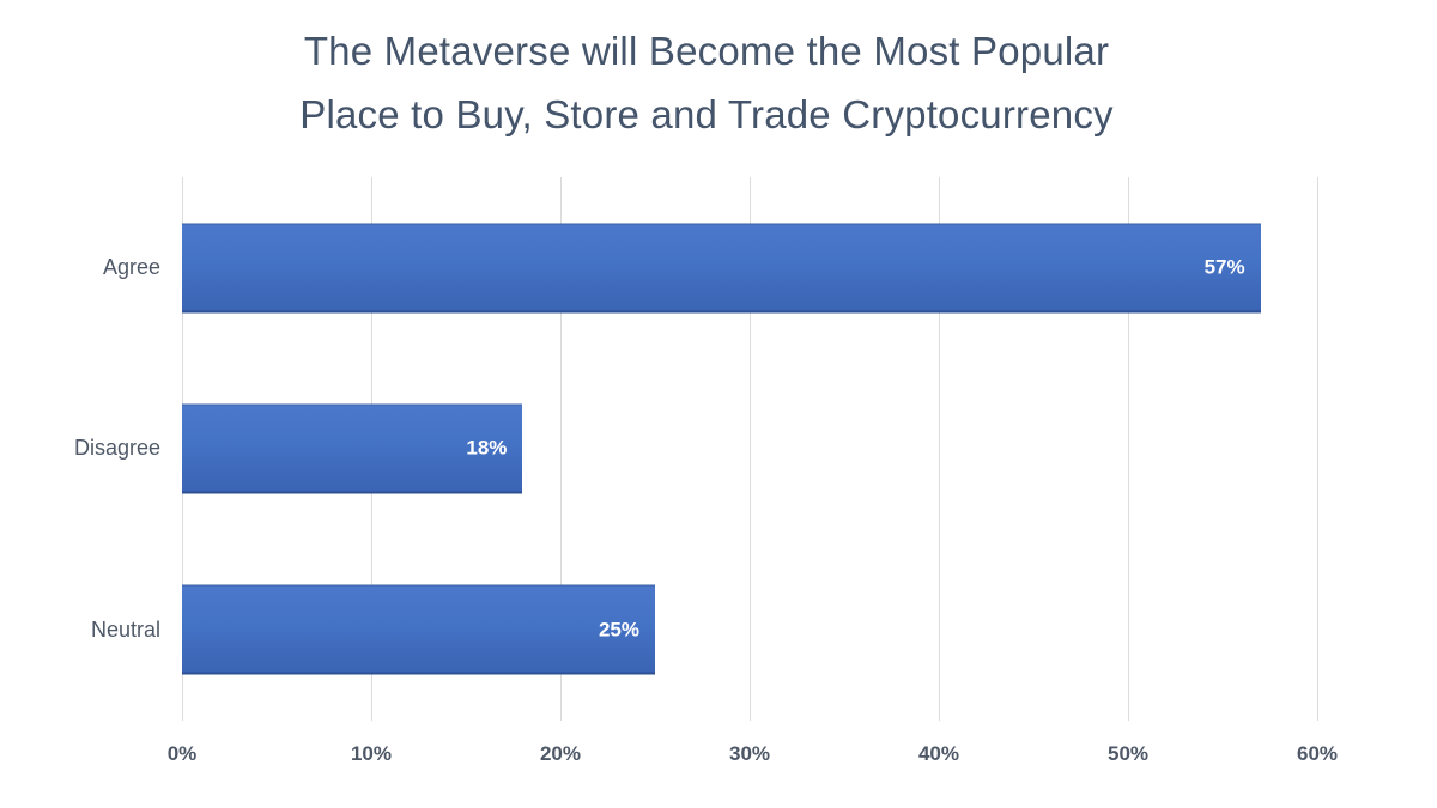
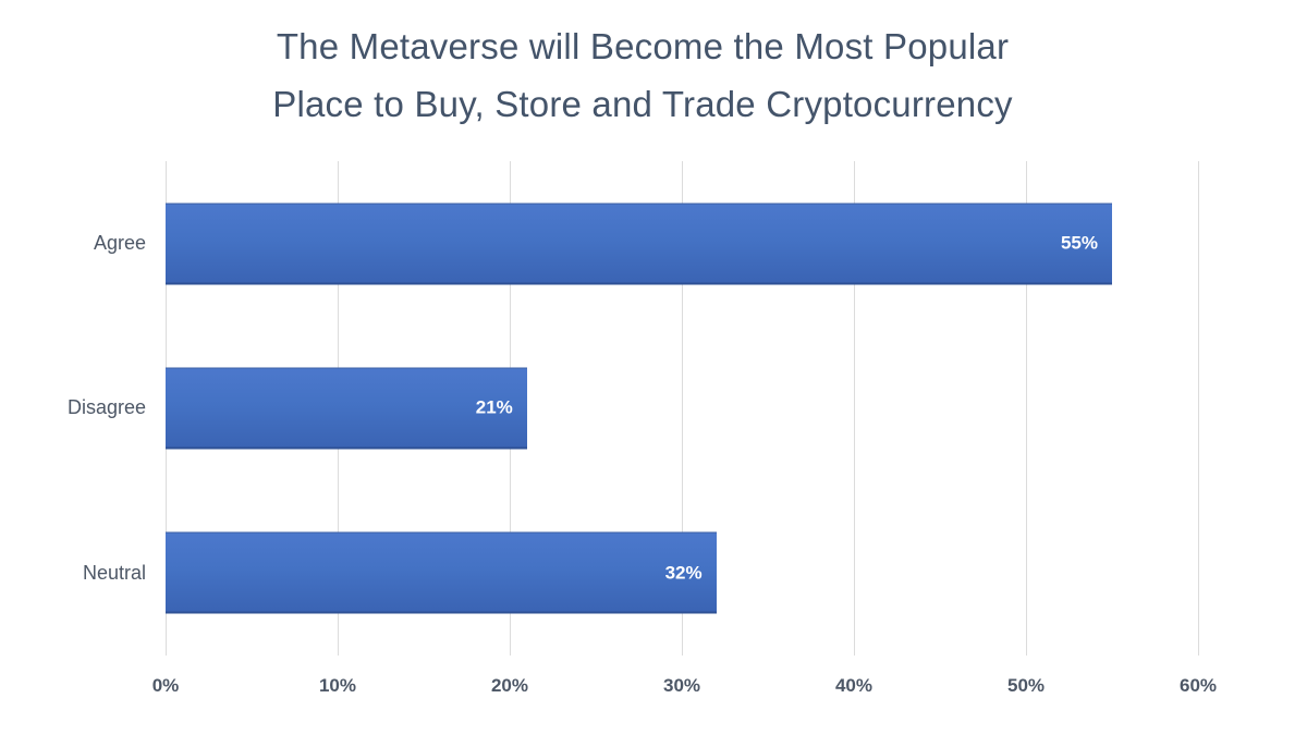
Agree: 57% -> 55%
Disagree: 18% -> 21%
Neutral: 25% -> 32%
